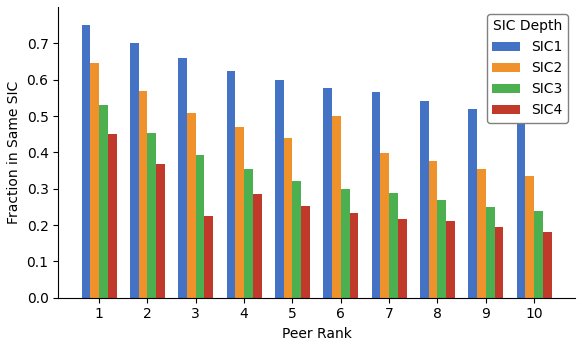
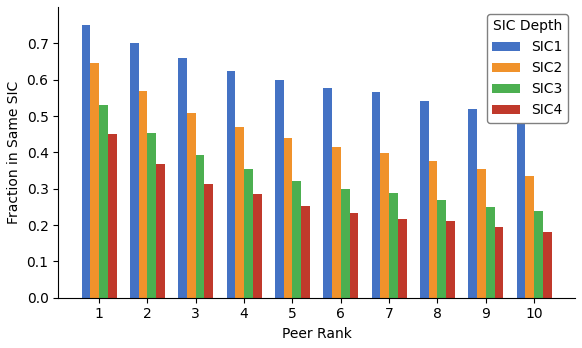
SIC4/3: 0.225 -> 0.314
SIC2/6: 0.500 -> 0.415
